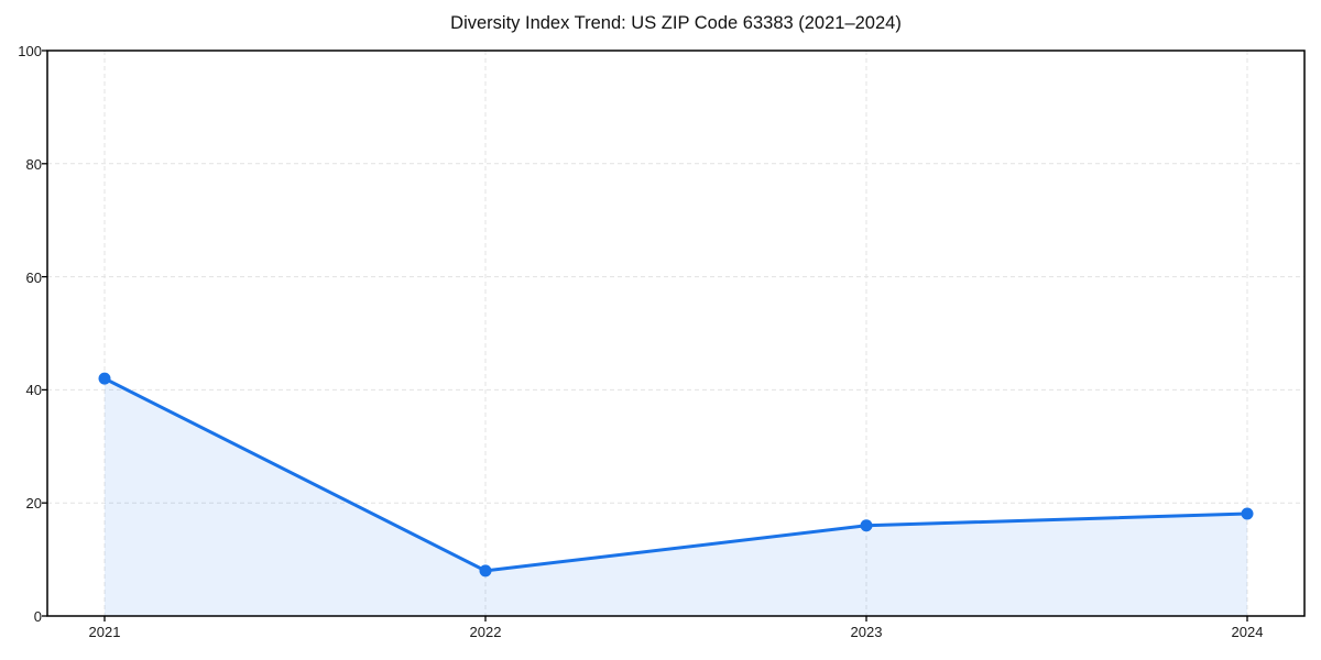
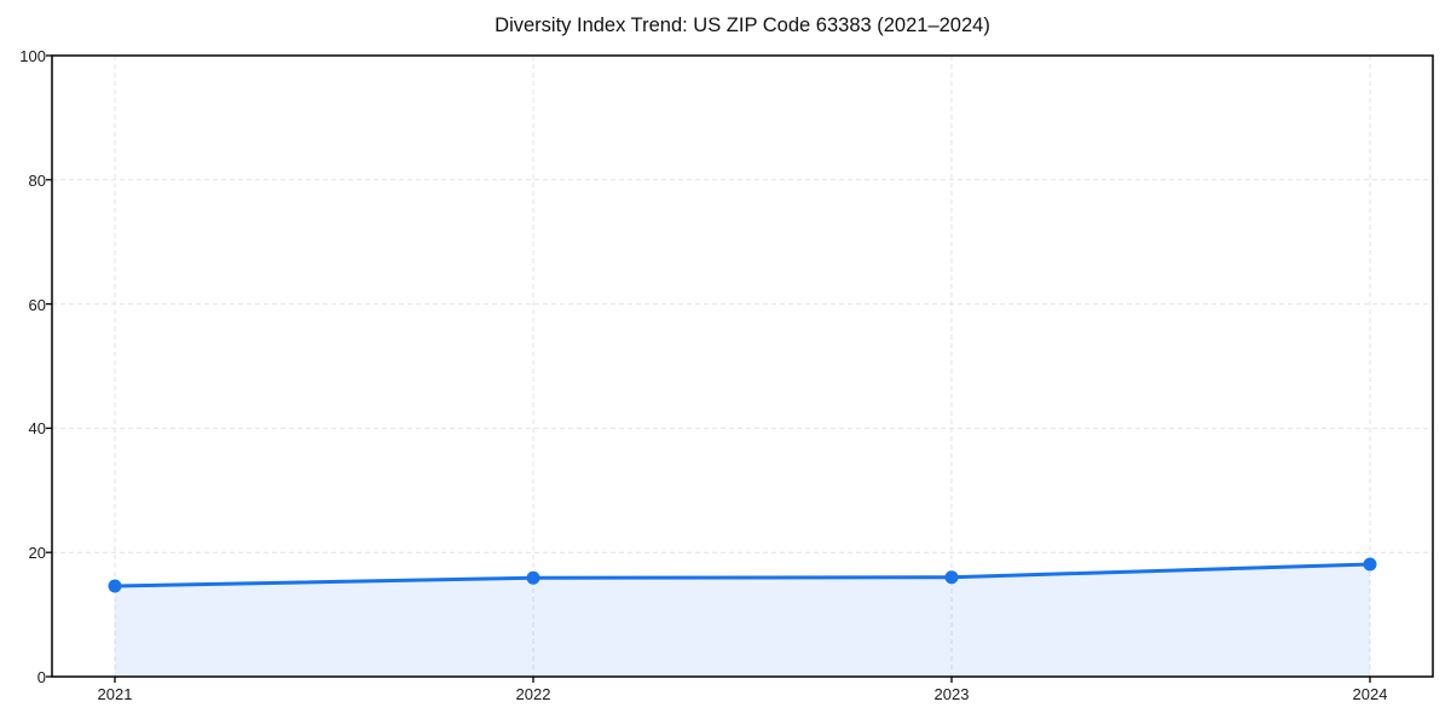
2021: 42 -> 15
2022: 8 -> 16
